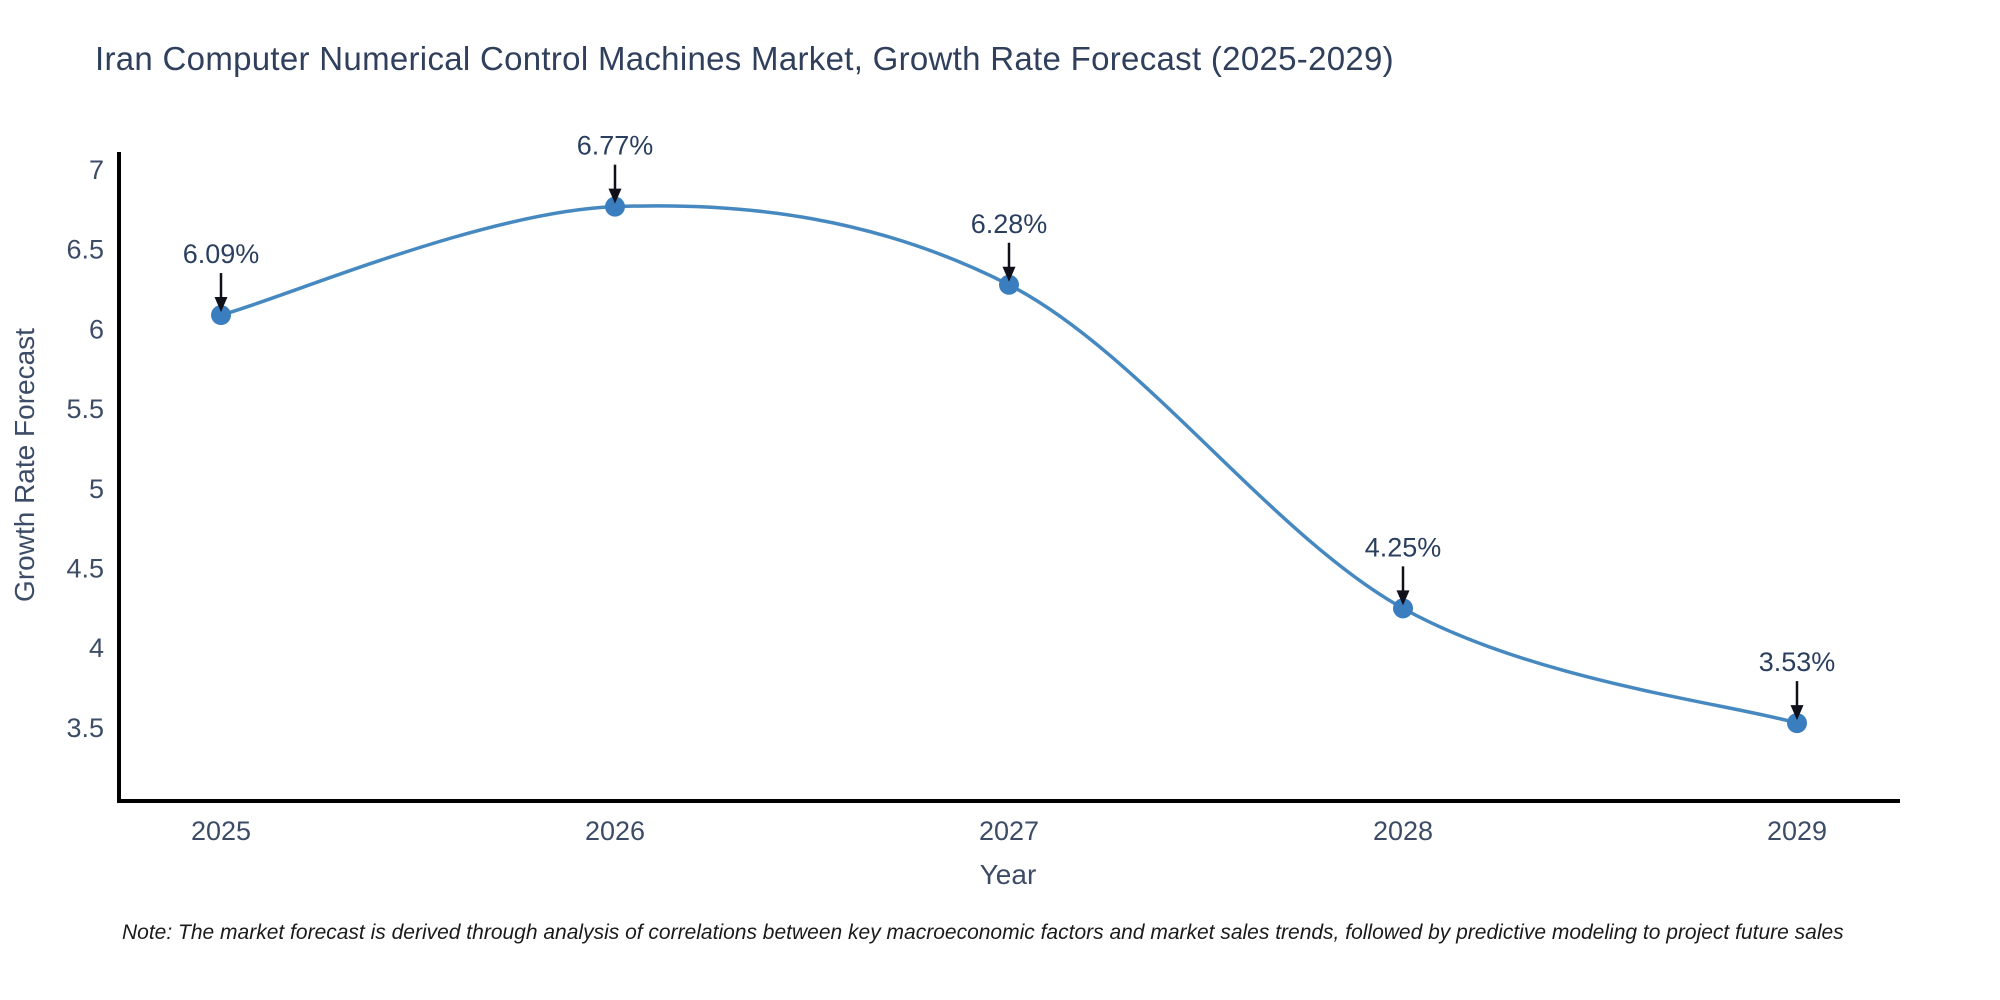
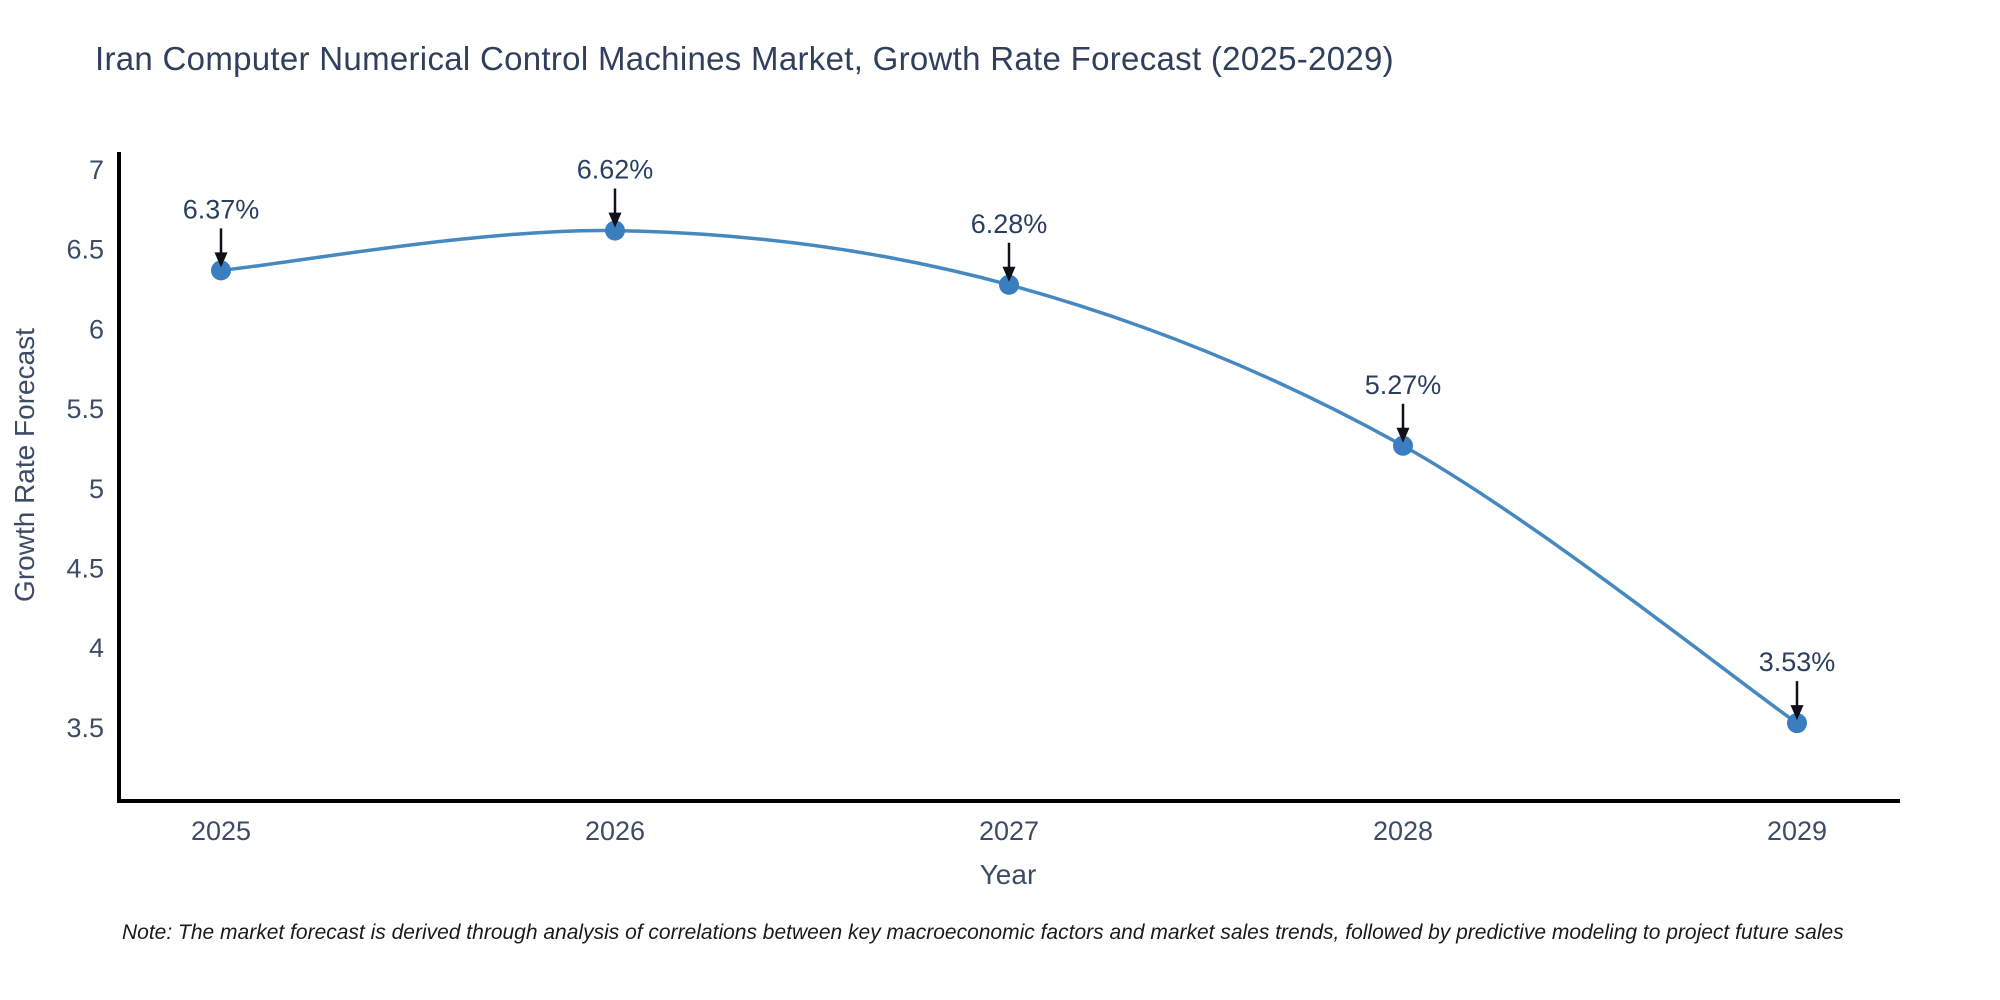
2025: 6.09% -> 6.37%
2026: 6.77% -> 6.62%
2028: 4.25% -> 5.27%
